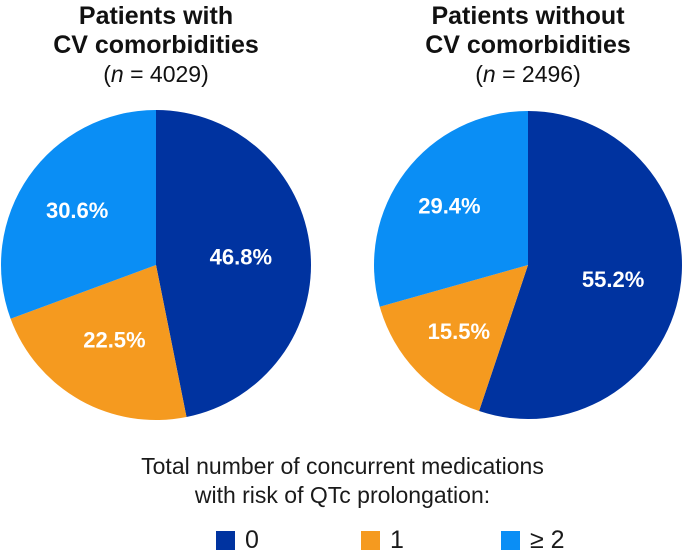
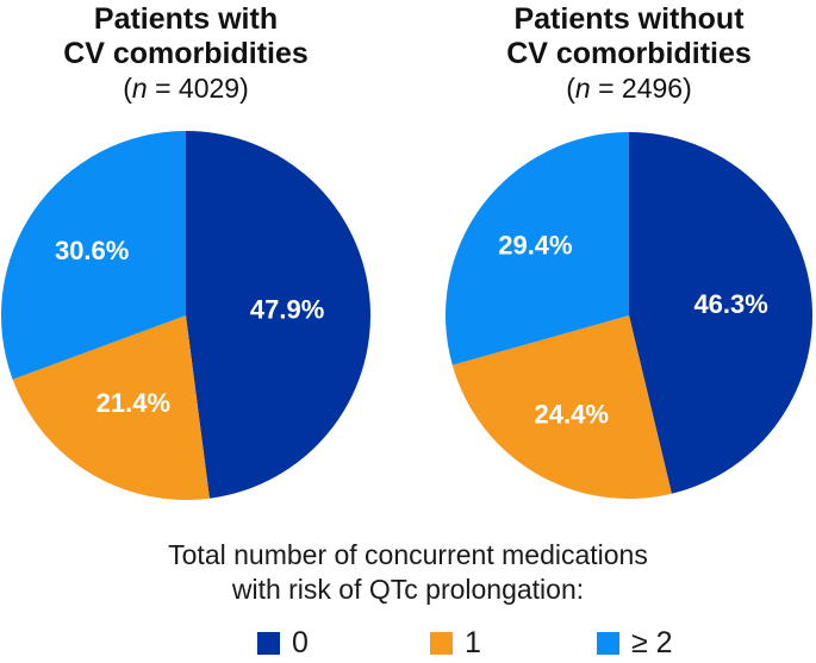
Patients with CV comorbidities/0: 46.8% -> 47.9%
Patients with CV comorbidities/1: 22.5% -> 21.4%
Patients without CV comorbidities/0: 55.2% -> 46.3%
Patients without CV comorbidities/1: 15.5% -> 24.4%
